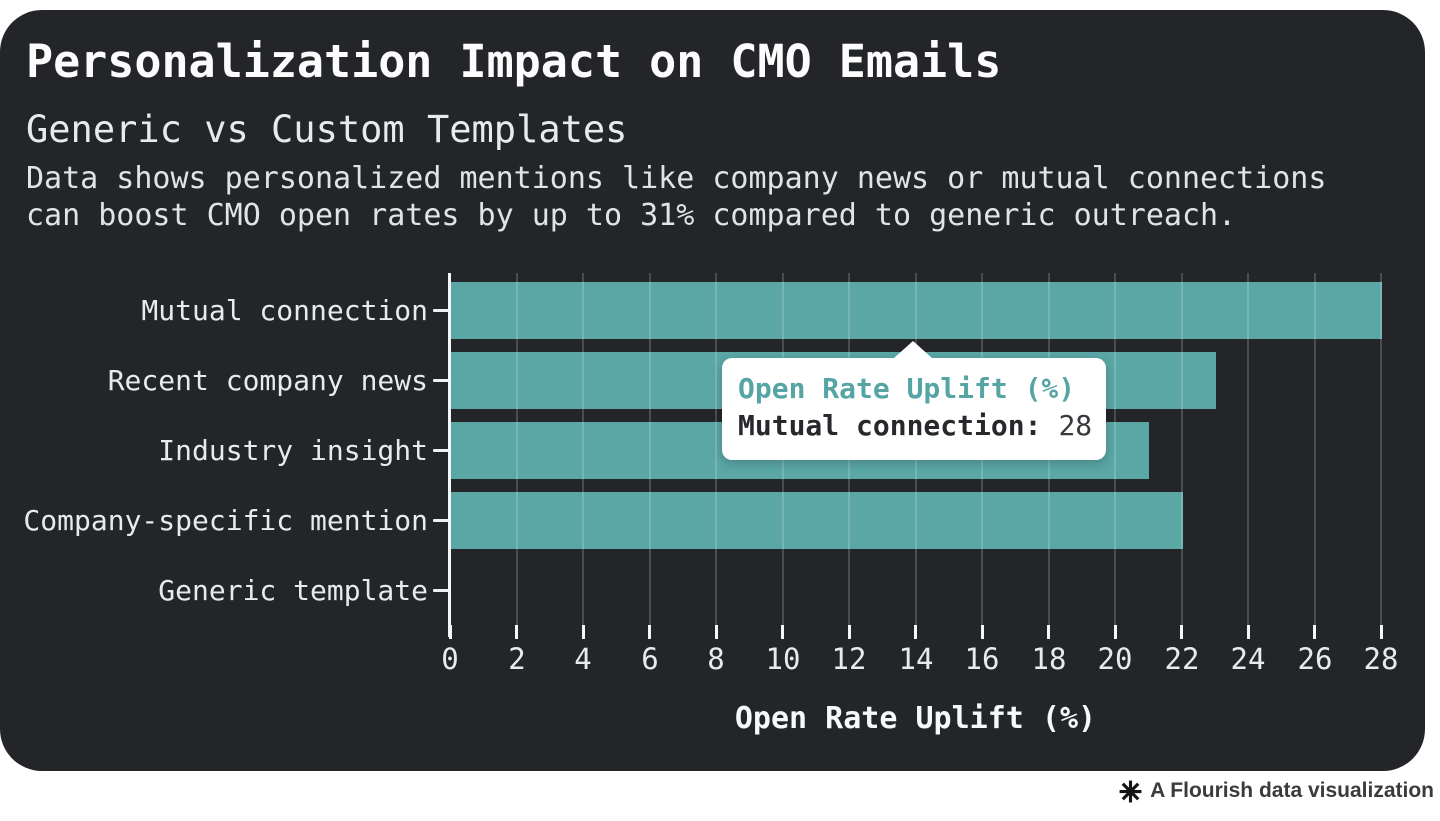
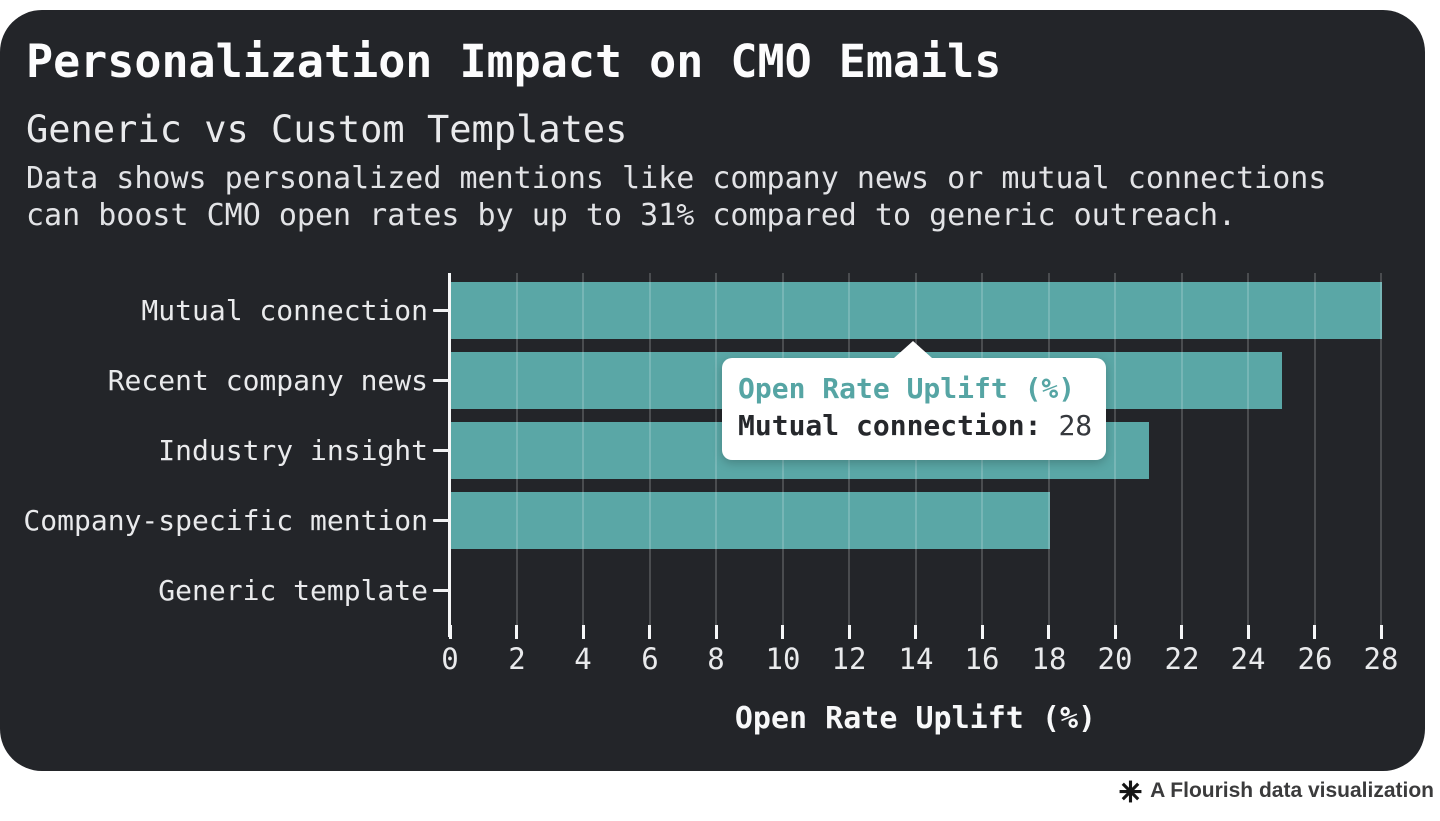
Recent company news: 23 -> 25
Company-specific mention: 22 -> 18
